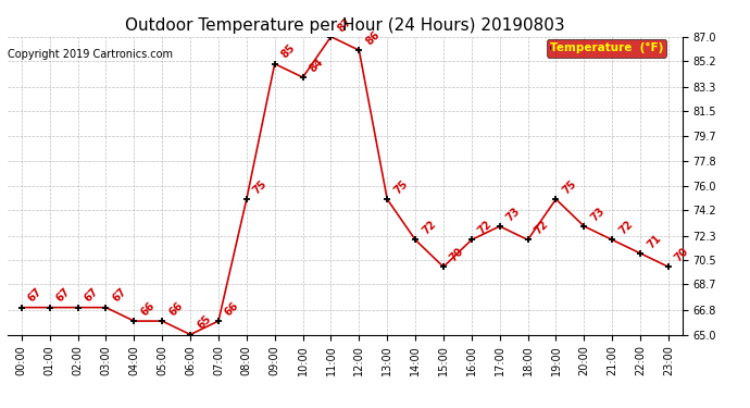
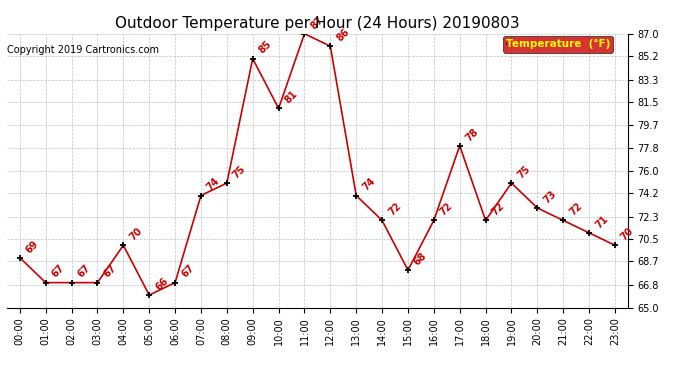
00:00: 67 -> 69
04:00: 66 -> 70
06:00: 65 -> 67
07:00: 66 -> 74
10:00: 84 -> 81
13:00: 75 -> 74
15:00: 70 -> 68
17:00: 73 -> 78
